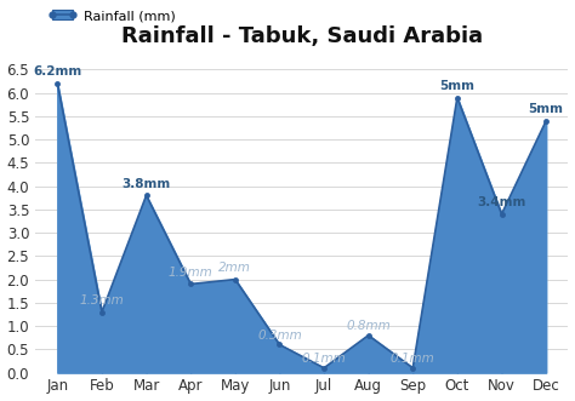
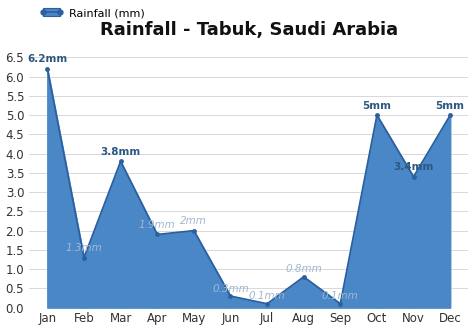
Jun: 0.6 -> 0.3
Oct: 5.9 -> 5.0
Dec: 5.4 -> 5.0
